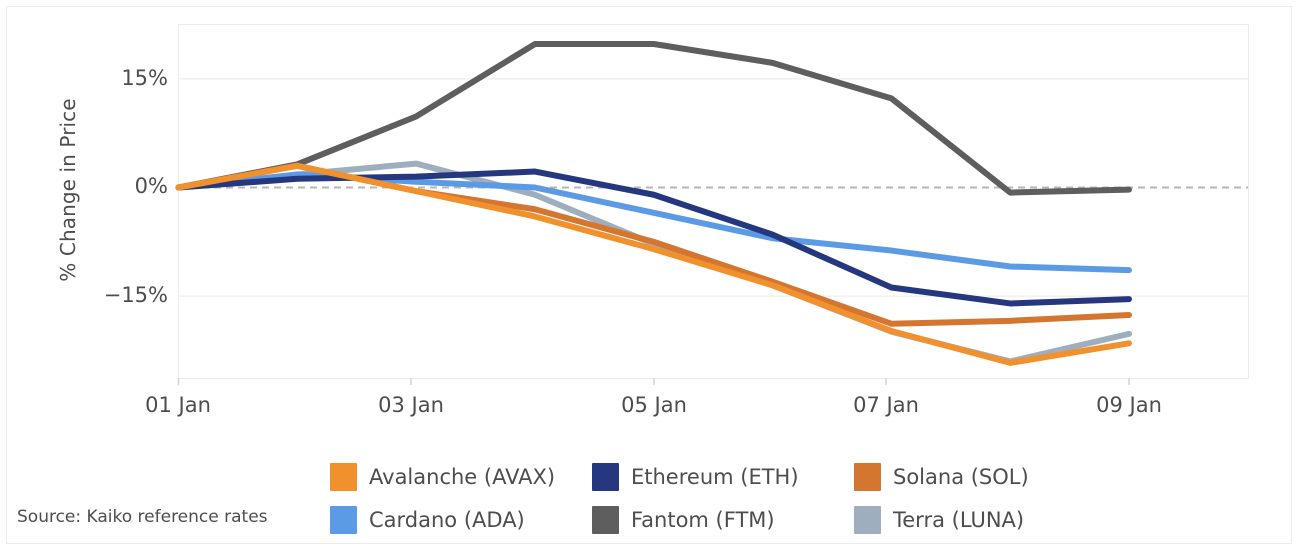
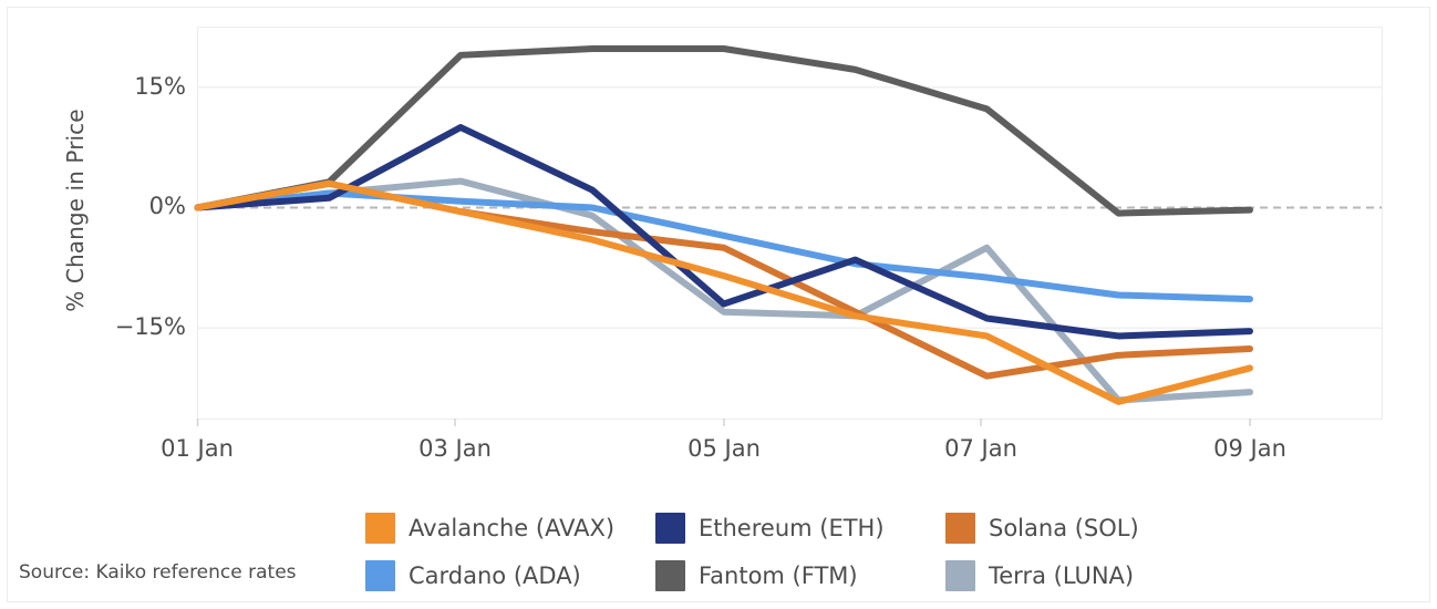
Ethereum (ETH)/03 Jan: 2% -> 10%
Fantom (FTM)/03 Jan: 10% -> 19%
Ethereum (ETH)/05 Jan: -1% -> -12%
Solana (SOL)/05 Jan: -8% -> -5%
Terra (LUNA)/05 Jan: -8% -> -13%
Avalanche (AVAX)/07 Jan: -20% -> -16%
Solana (SOL)/07 Jan: -19% -> -21%
Terra (LUNA)/07 Jan: -20% -> -5%
Avalanche (AVAX)/09 Jan: -22% -> -20%
Terra (LUNA)/09 Jan: -20% -> -23%
